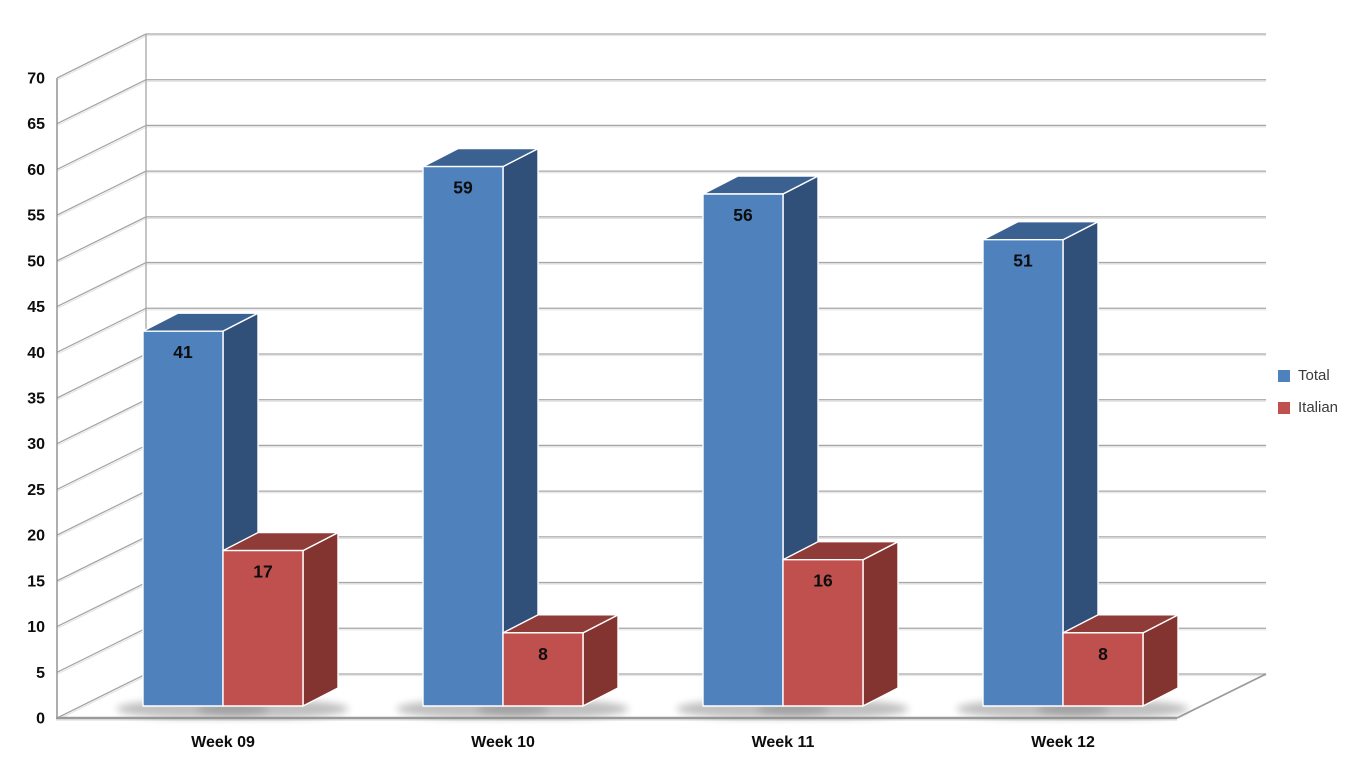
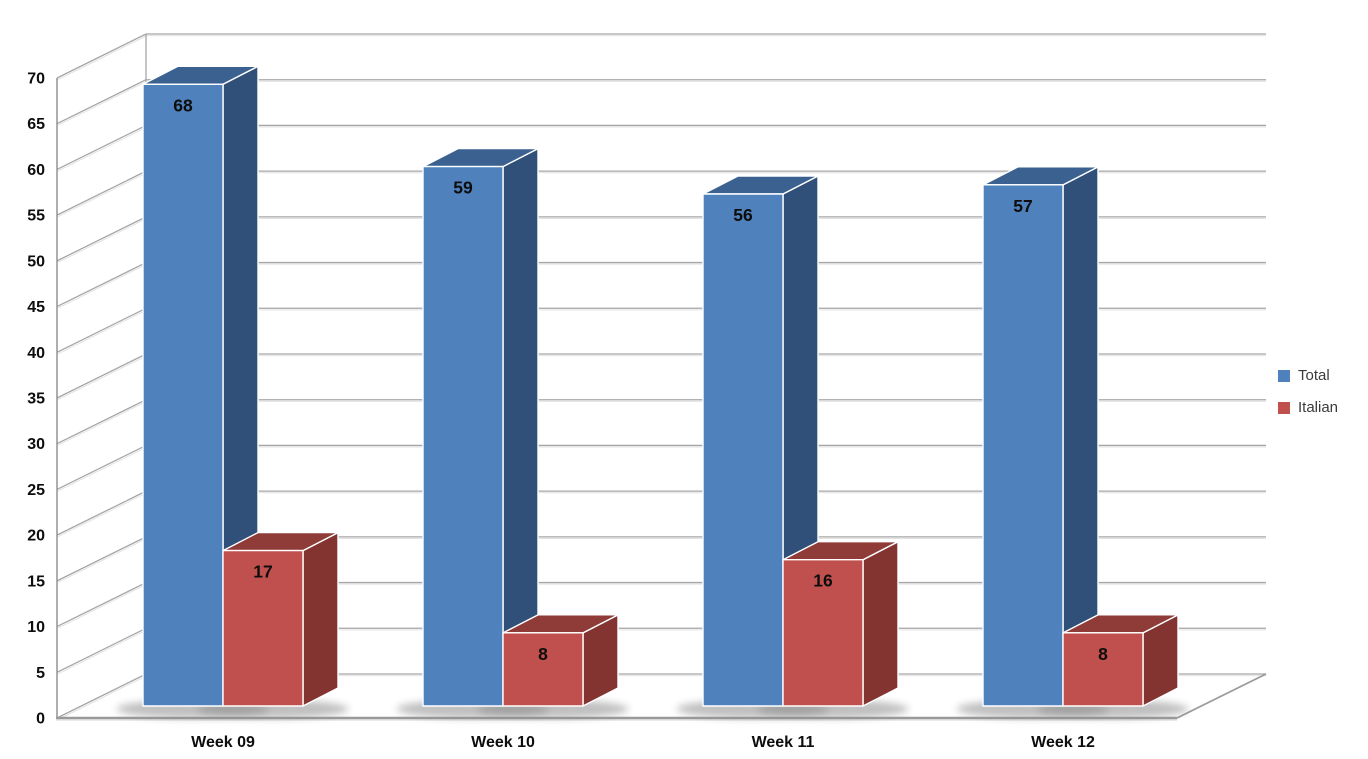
Total/Week 09: 41 -> 68
Total/Week 12: 51 -> 57
